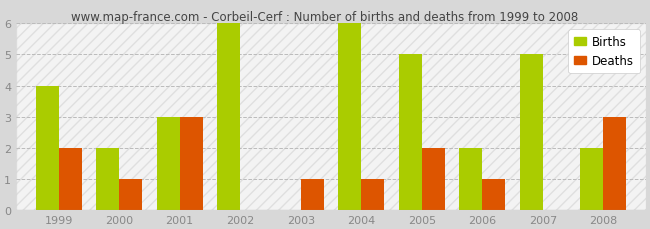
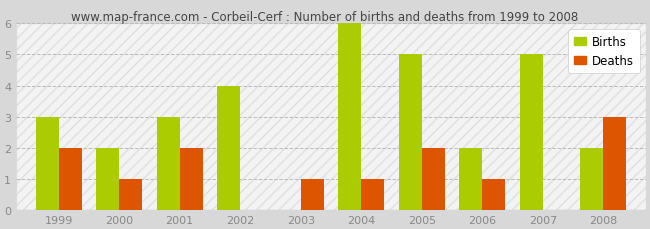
Births/1999: 4 -> 3
Deaths/2001: 3 -> 2
Births/2002: 6 -> 4
